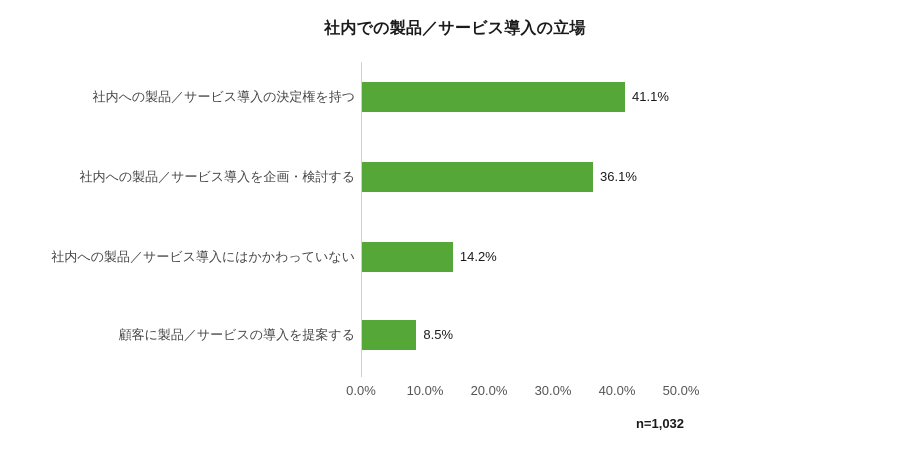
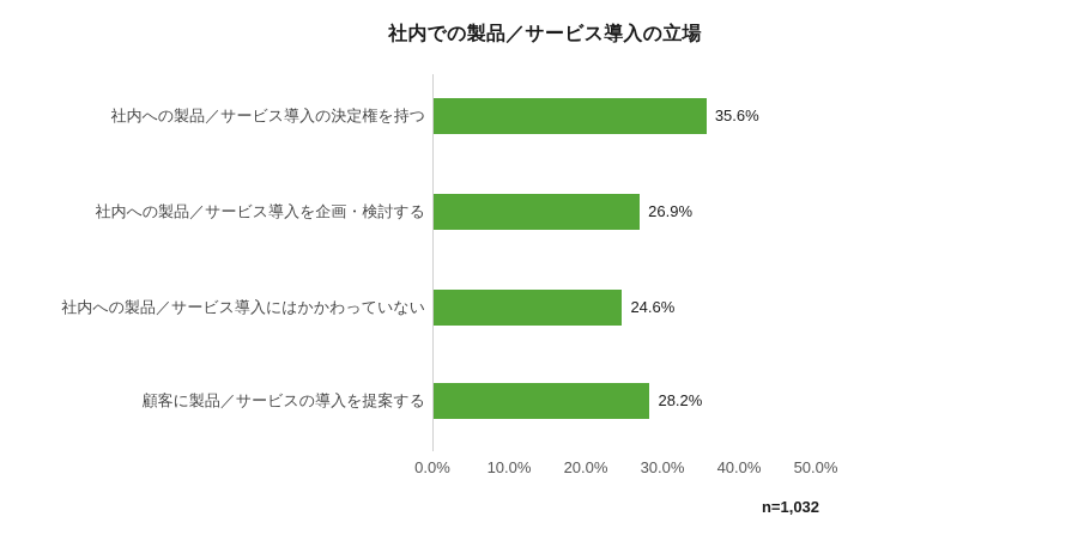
社内への製品／サービス導入の決定権を持つ: 41.1% -> 35.6%
社内への製品／サービス導入を企画・検討する: 36.1% -> 26.9%
社内への製品／サービス導入にはかかわっていない: 14.2% -> 24.6%
顧客に製品／サービスの導入を提案する: 8.5% -> 28.2%
